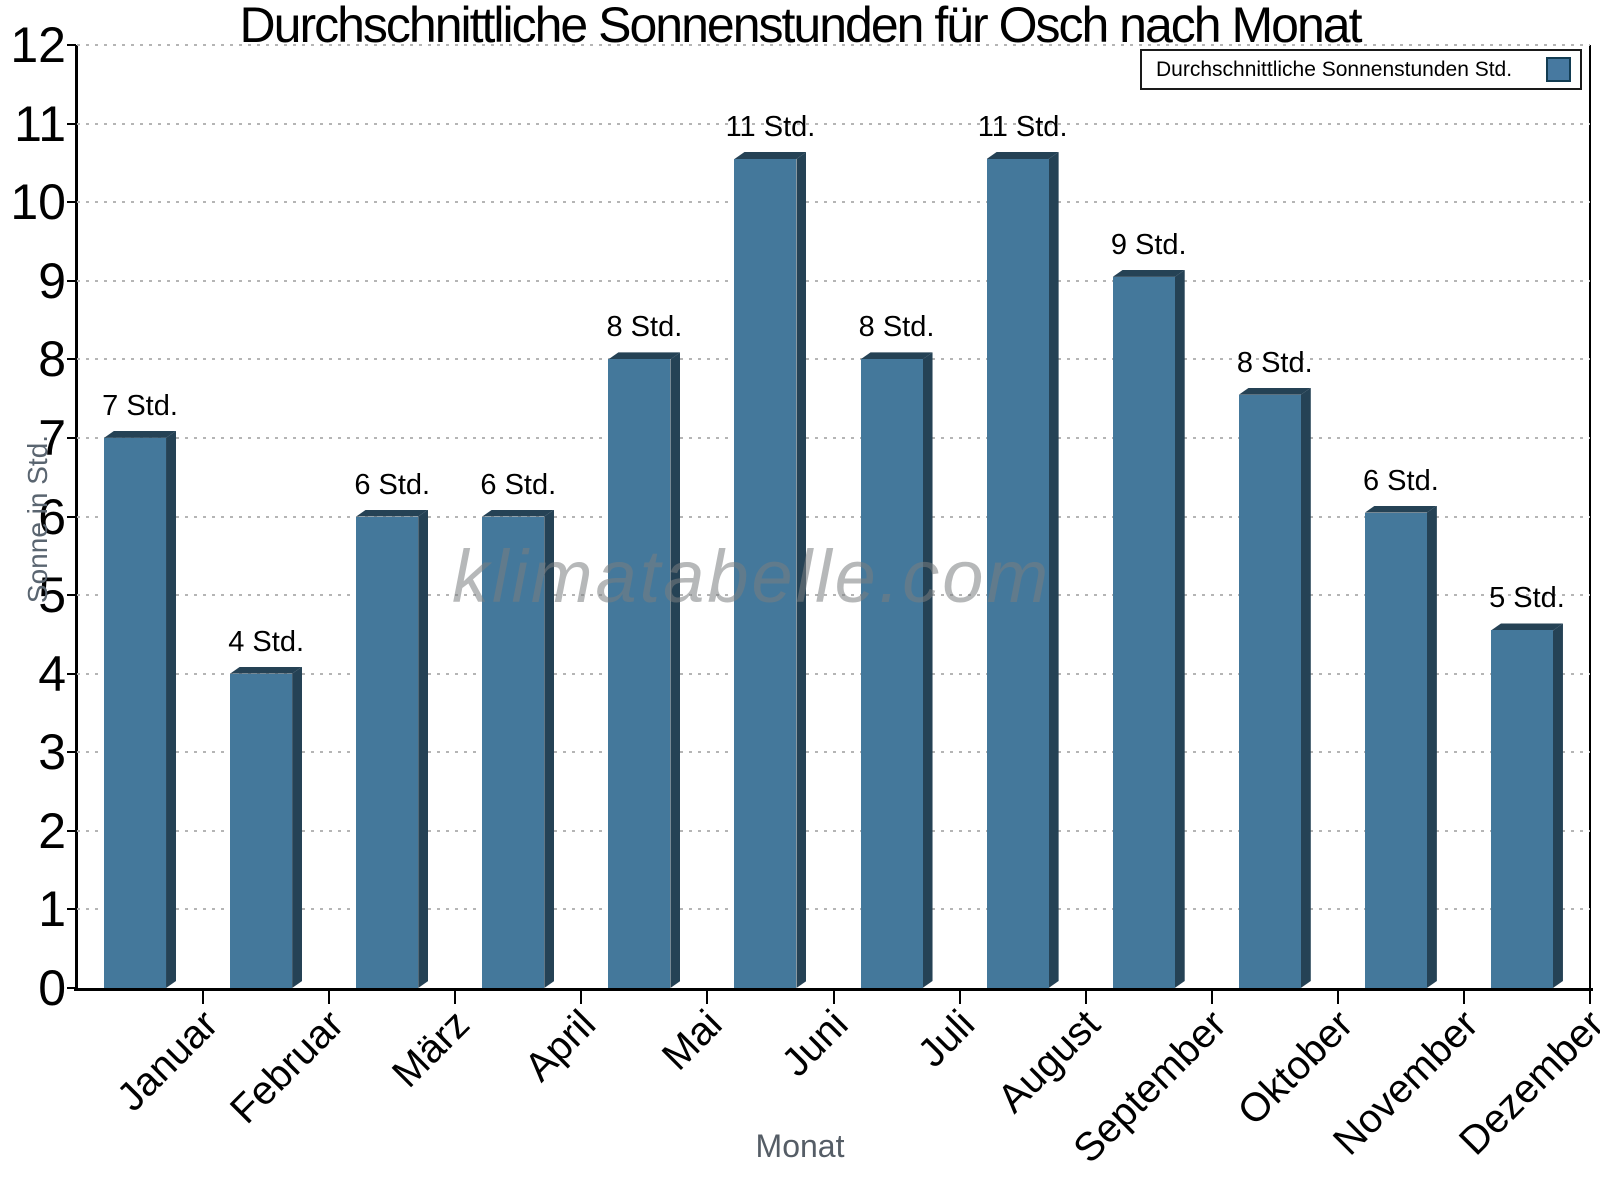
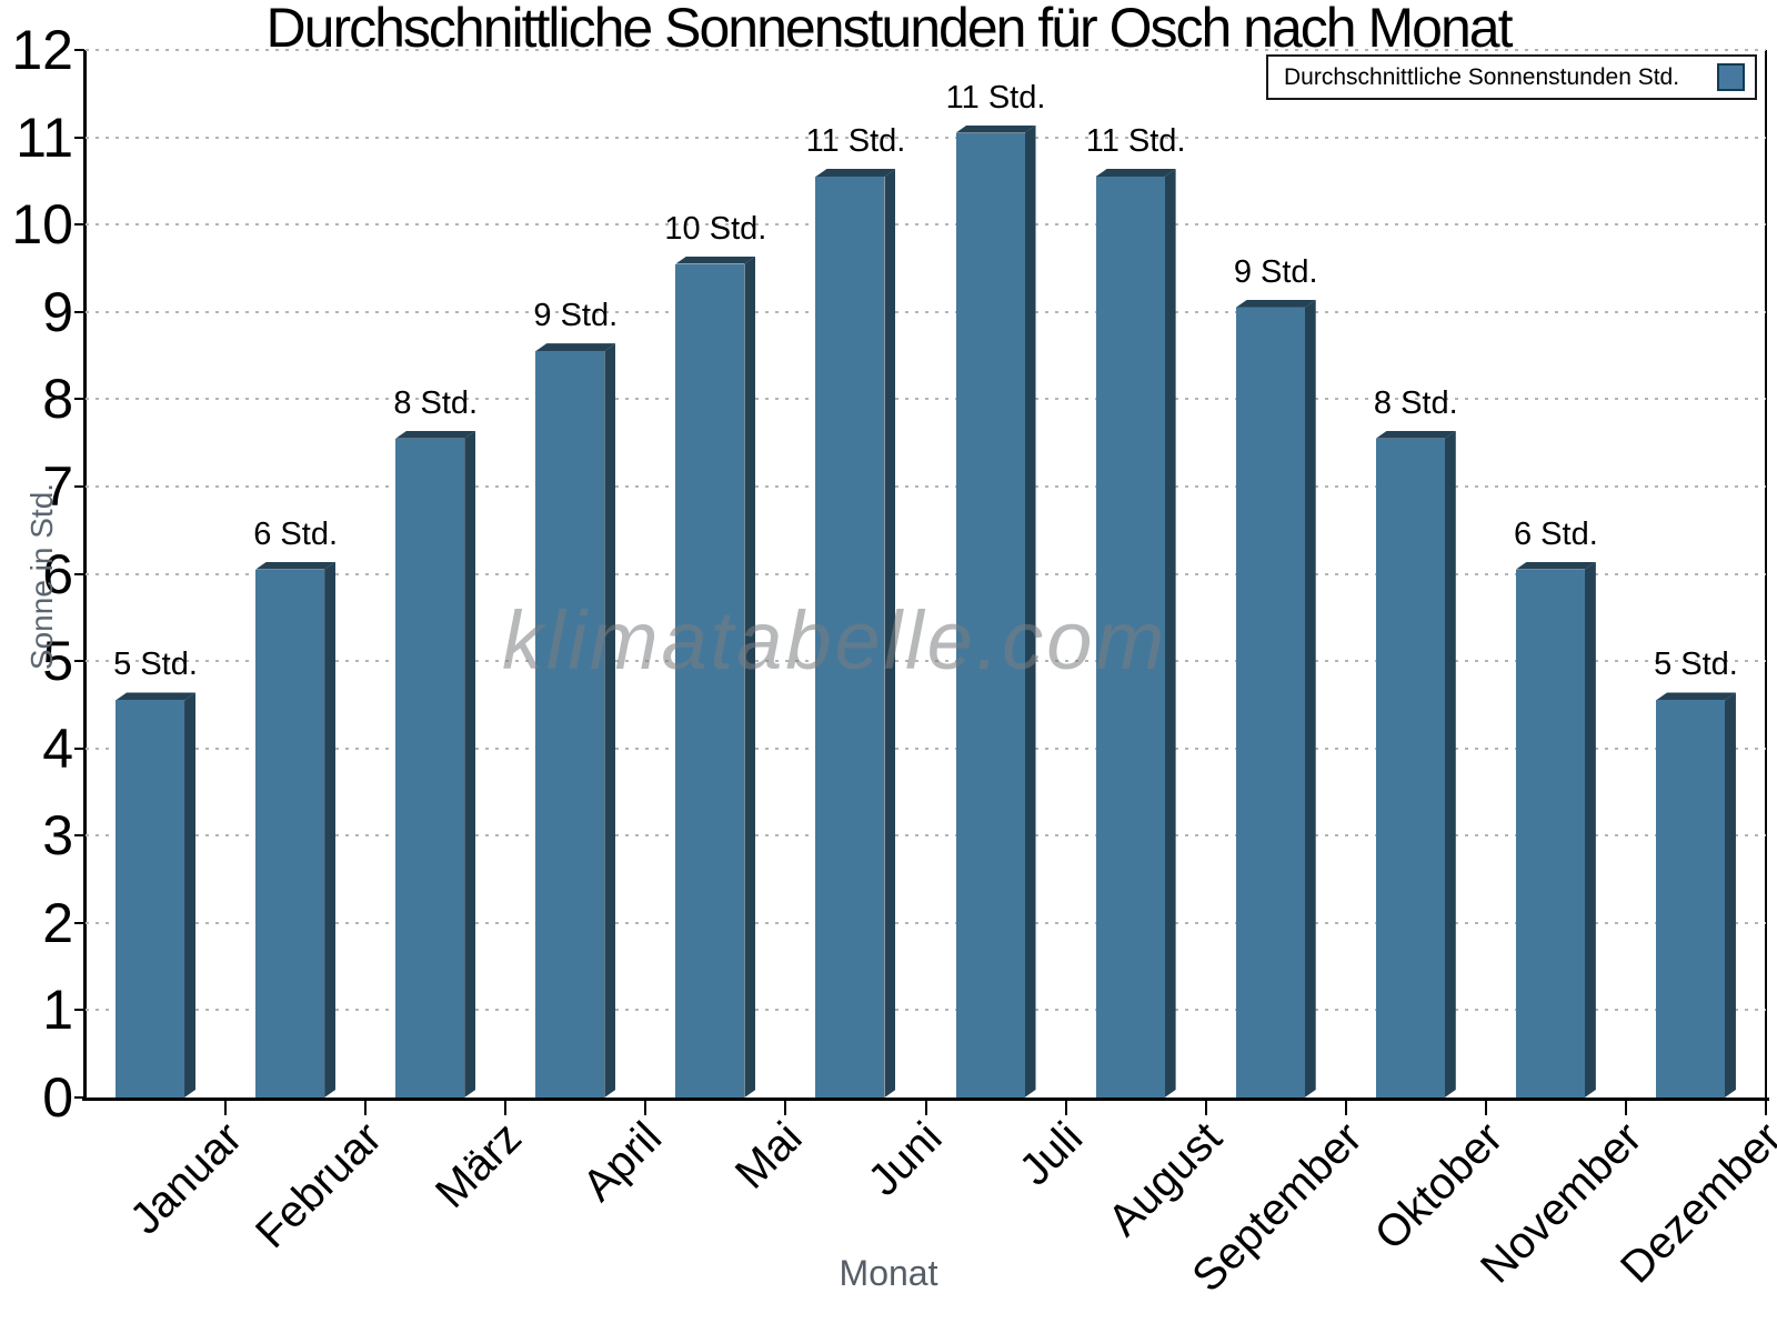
Januar: 7 -> 5
Februar: 4 -> 6
März: 6 -> 8
April: 6 -> 9
Mai: 8 -> 10
Juli: 8 -> 11
